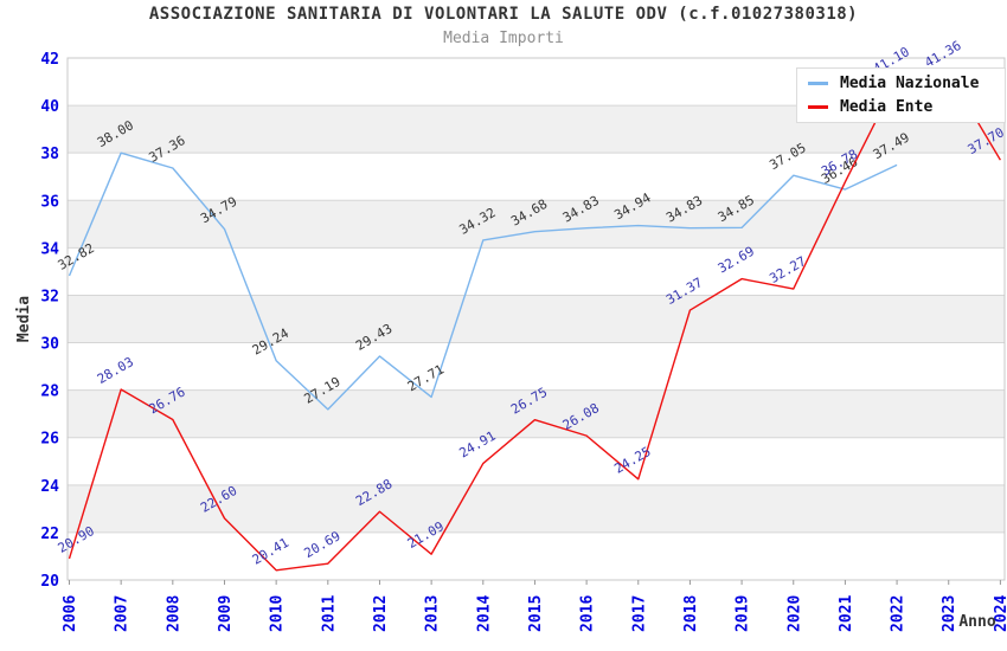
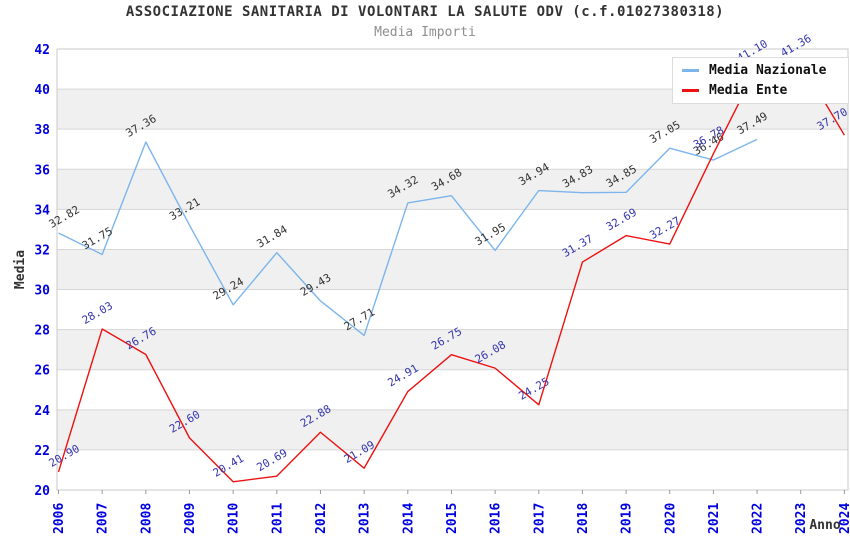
Media Nazionale/2007: 38.00 -> 31.75
Media Nazionale/2009: 34.79 -> 33.21
Media Nazionale/2011: 27.19 -> 31.84
Media Nazionale/2016: 34.83 -> 31.95
